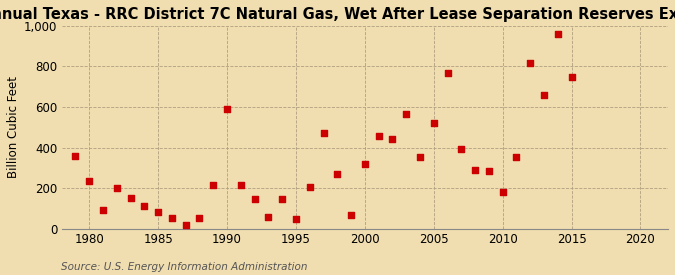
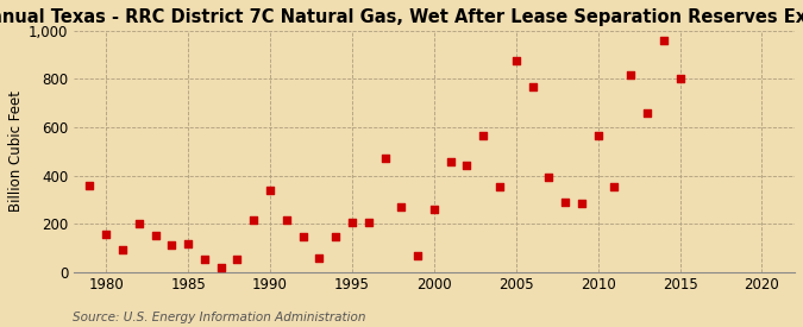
1980: 235 -> 155
1985: 85 -> 120
1990: 590 -> 340
1995: 50 -> 205
2000: 320 -> 260
2005: 520 -> 875
2010: 180 -> 565
2015: 750 -> 800
